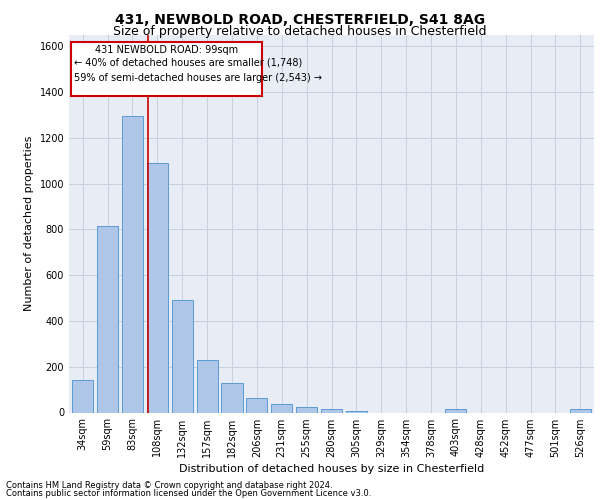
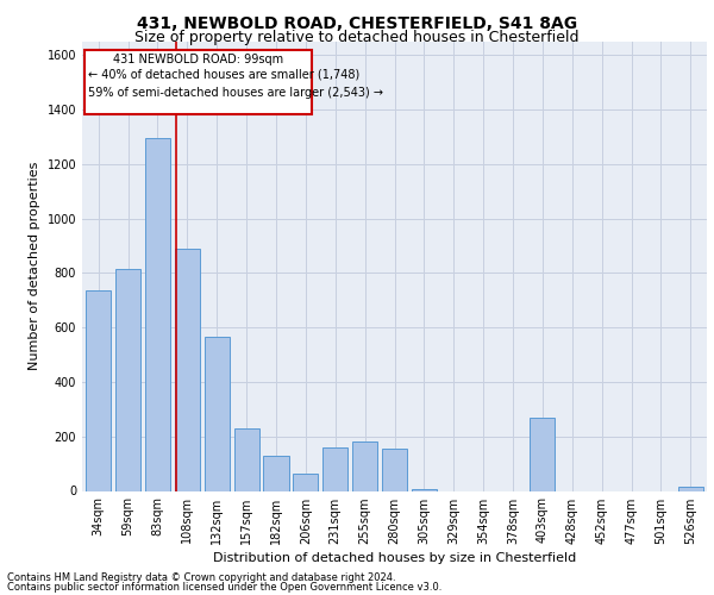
34sqm: 140 -> 735
108sqm: 1090 -> 890
132sqm: 490 -> 565
231sqm: 38 -> 160
255sqm: 25 -> 180
280sqm: 15 -> 155
403sqm: 15 -> 270
